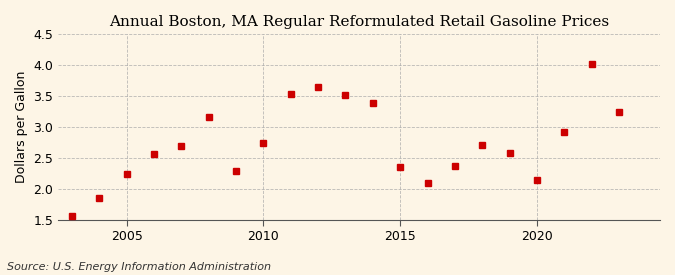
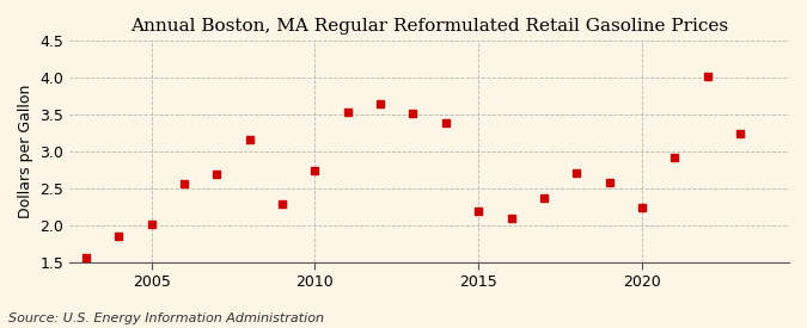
2005: 2.25 -> 2.02
2015: 2.36 -> 2.20
2020: 2.14 -> 2.24
